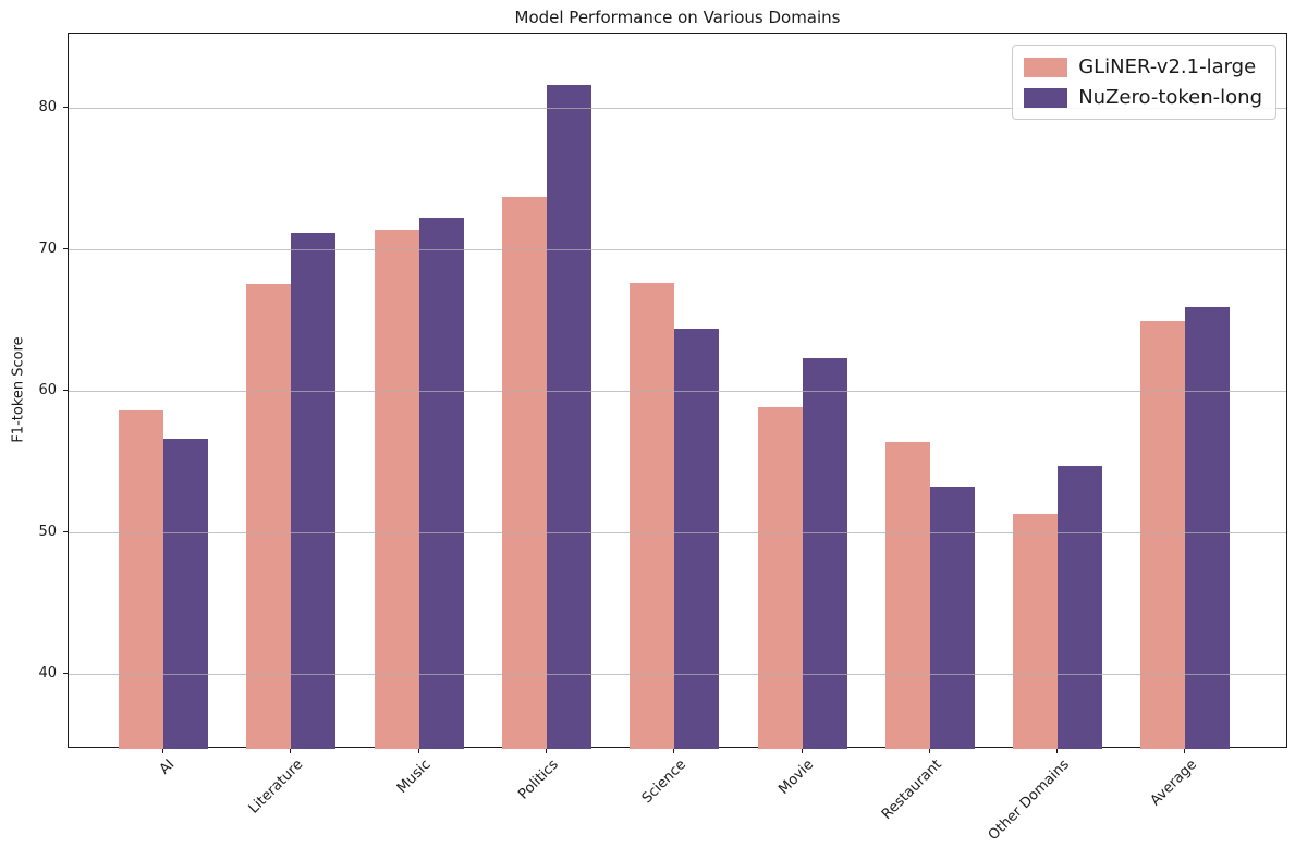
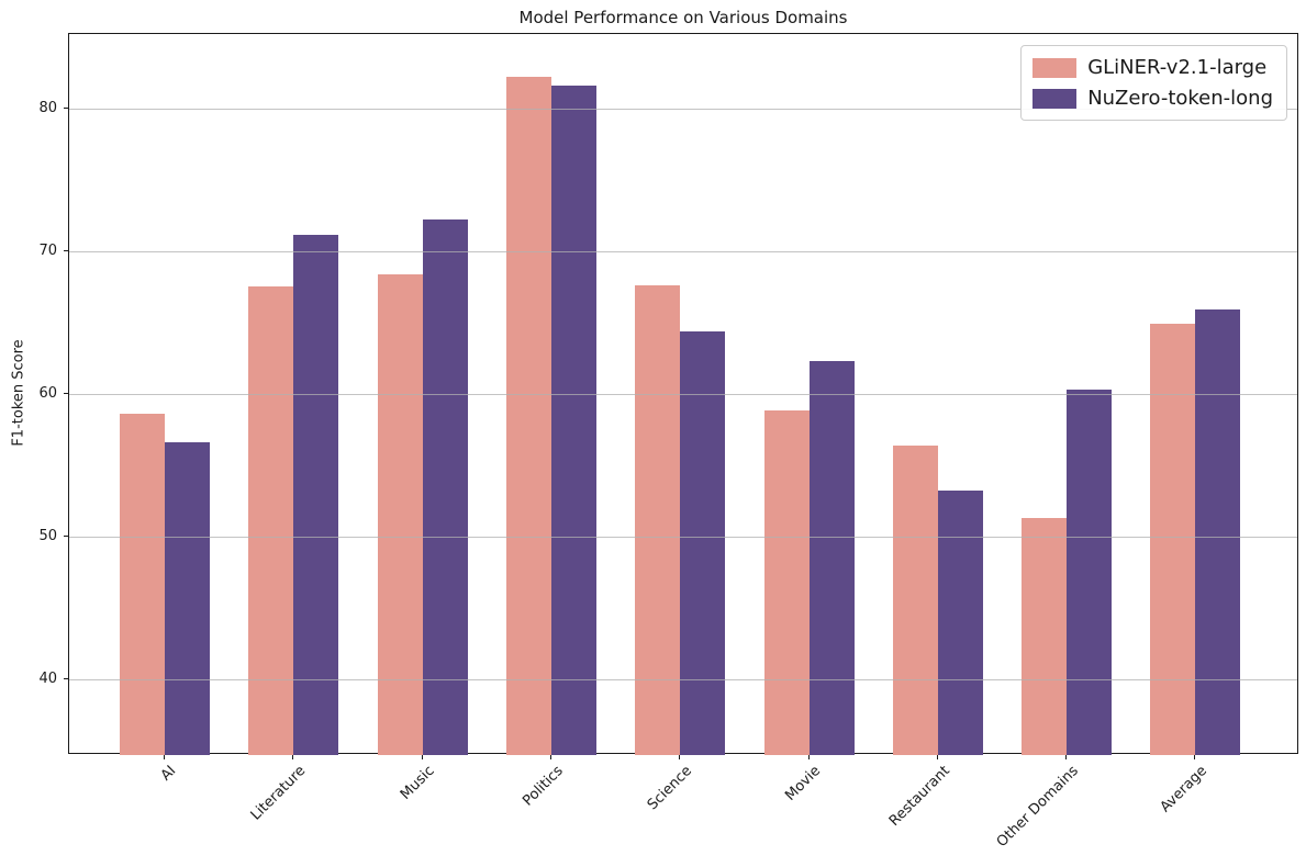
GLiNER-v2.1-large/Music: 71.4 -> 68.4
GLiNER-v2.1-large/Politics: 73.7 -> 82.2
NuZero-token-long/Other Domains: 54.7 -> 60.3
